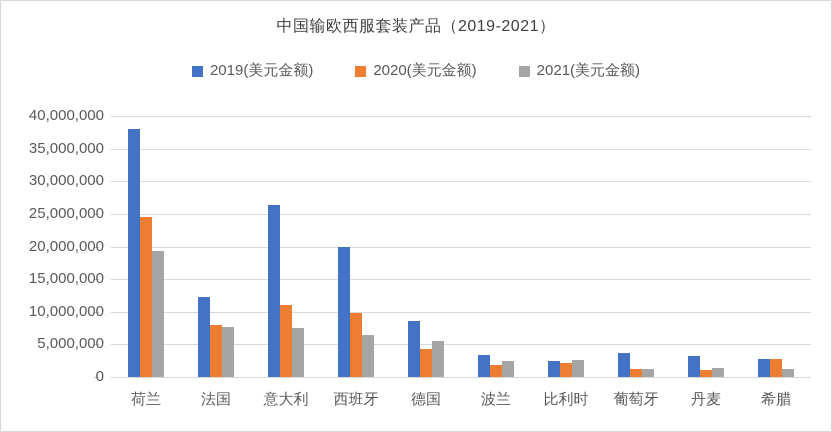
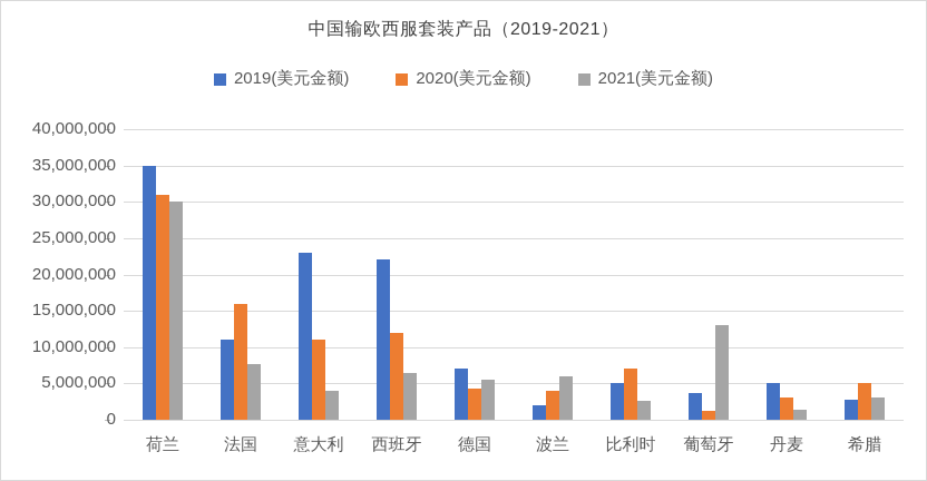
2019(美元金额)/荷兰: 38000000 -> 35000000
2020(美元金额)/荷兰: 24000000 -> 31000000
2021(美元金额)/荷兰: 19000000 -> 30000000
2019(美元金额)/法国: 12000000 -> 11000000
2020(美元金额)/法国: 8000000 -> 16000000
2019(美元金额)/意大利: 26000000 -> 23000000
2021(美元金额)/意大利: 8000000 -> 4000000
2019(美元金额)/西班牙: 20000000 -> 22000000
2020(美元金额)/西班牙: 10000000 -> 12000000
2019(美元金额)/德国: 9000000 -> 7000000
2019(美元金额)/波兰: 3000000 -> 2000000
2020(美元金额)/波兰: 2000000 -> 4000000
2021(美元金额)/波兰: 2000000 -> 6000000
2019(美元金额)/比利时: 2000000 -> 5000000
2020(美元金额)/比利时: 2000000 -> 7000000
2021(美元金额)/葡萄牙: 1000000 -> 13000000
2019(美元金额)/丹麦: 3000000 -> 5000000
2020(美元金额)/丹麦: 1000000 -> 3000000
2020(美元金额)/希腊: 3000000 -> 5000000
2021(美元金额)/希腊: 1000000 -> 3000000
